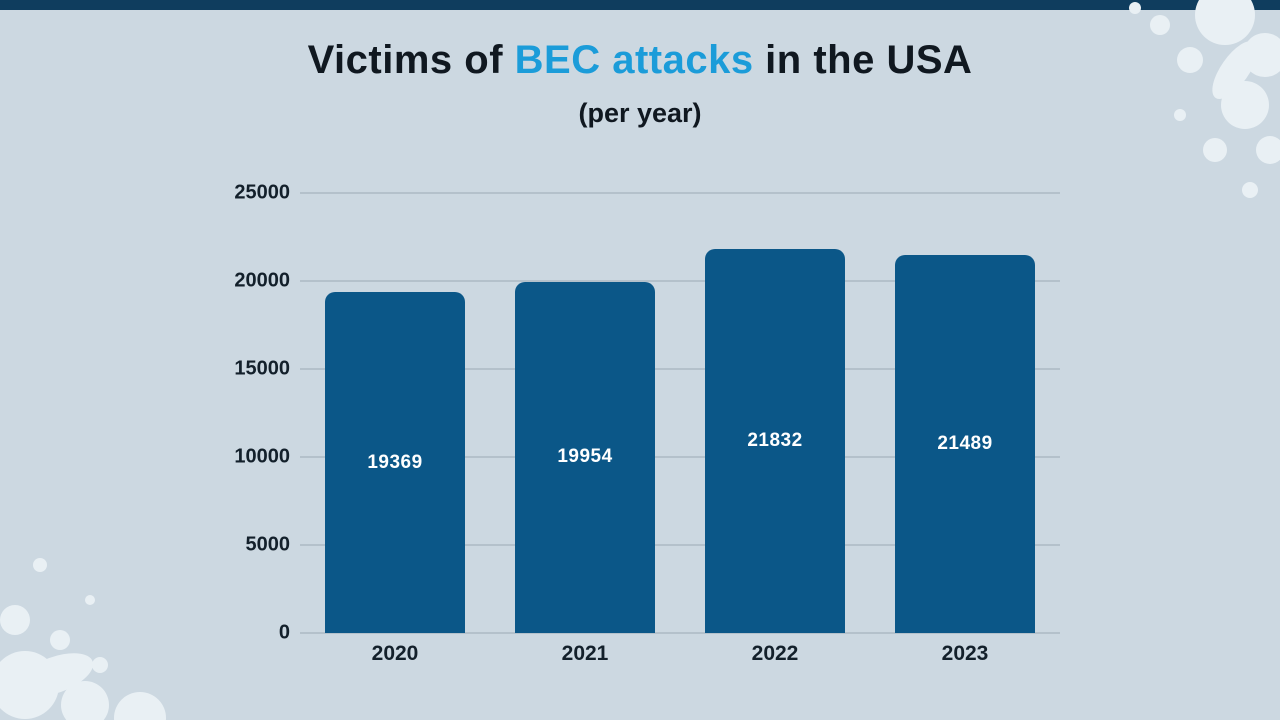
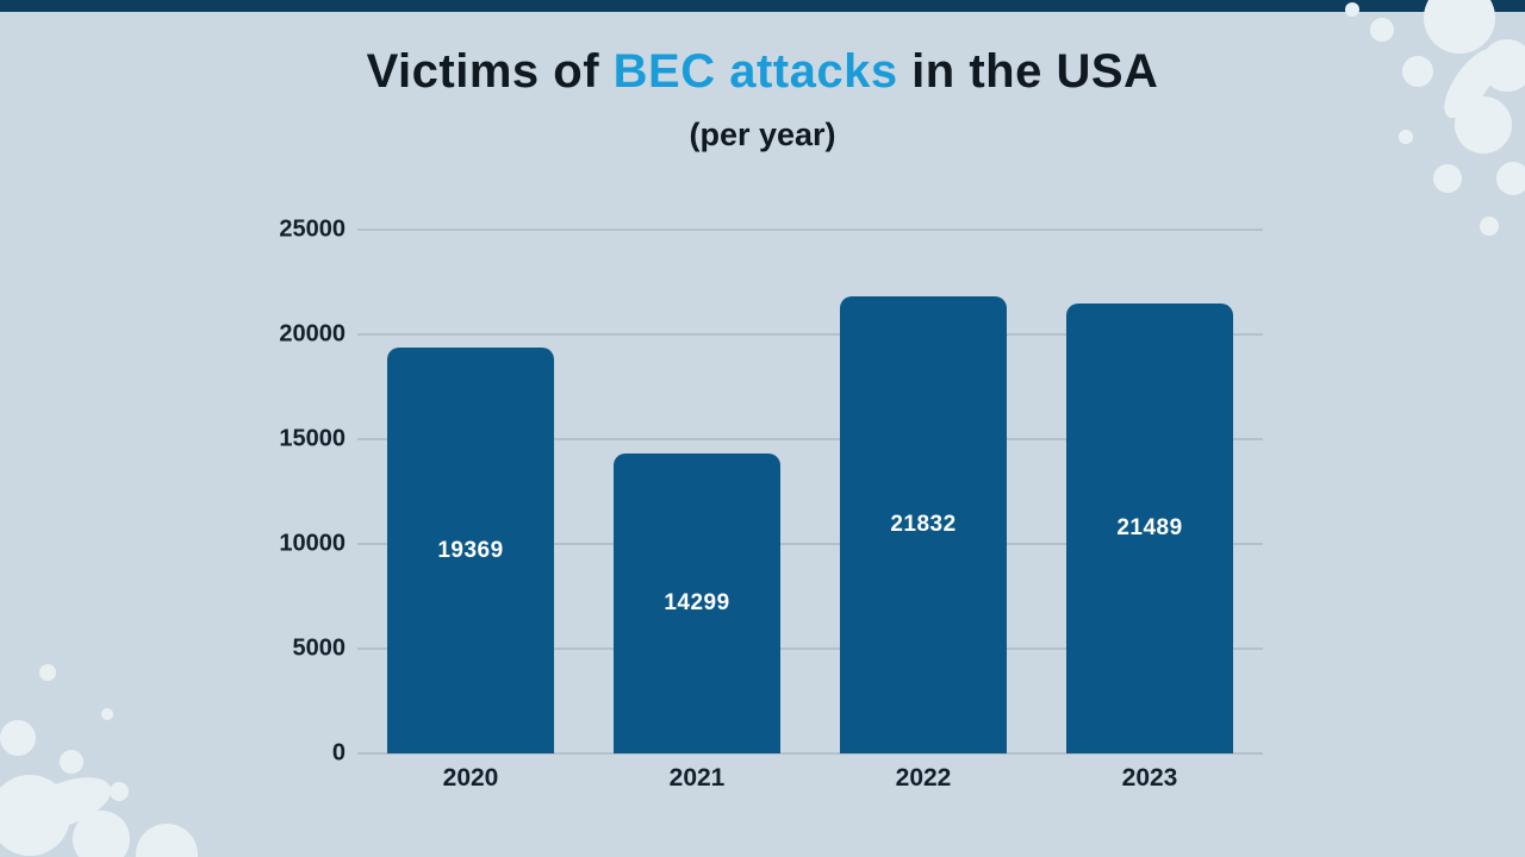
2021: 19954 -> 14299
